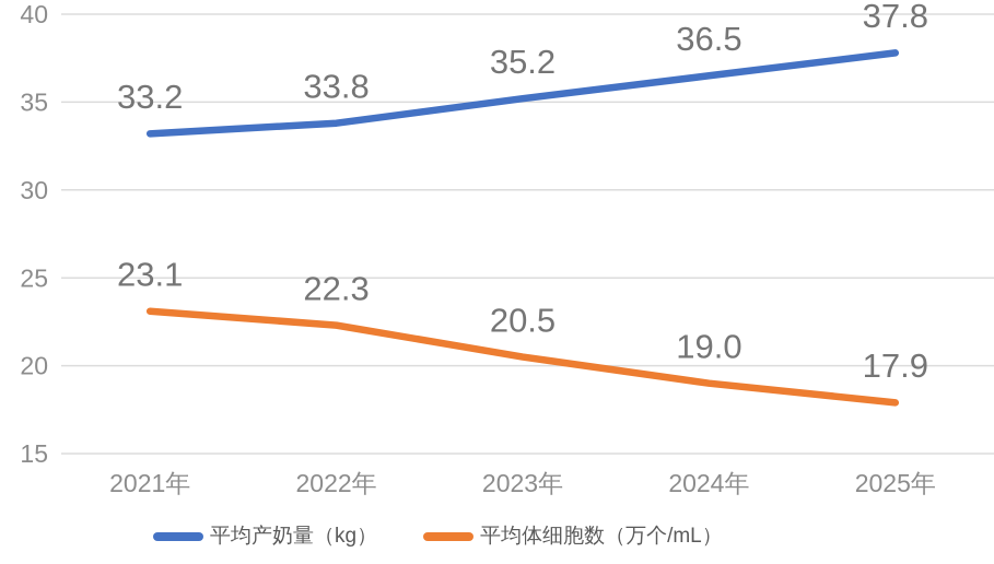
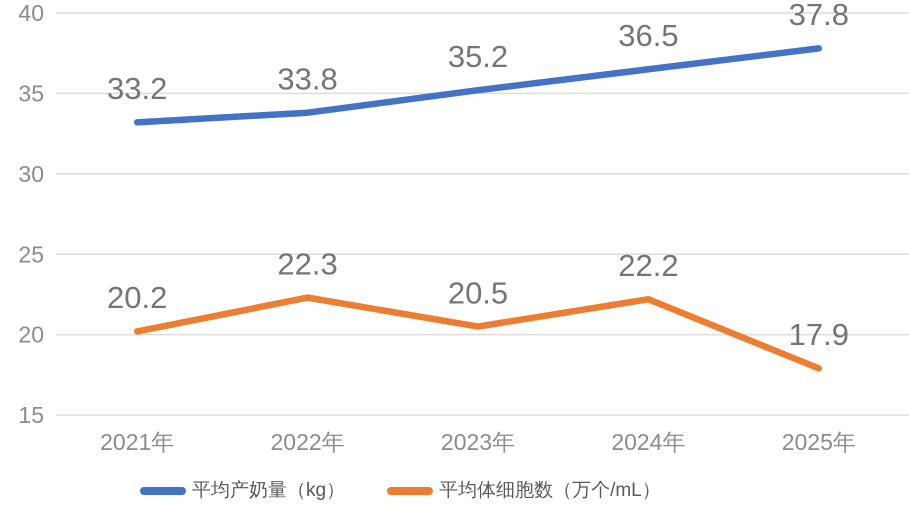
平均体细胞数（万个/mL）/2021年: 23.1 -> 20.2
平均体细胞数（万个/mL）/2024年: 19.0 -> 22.2
